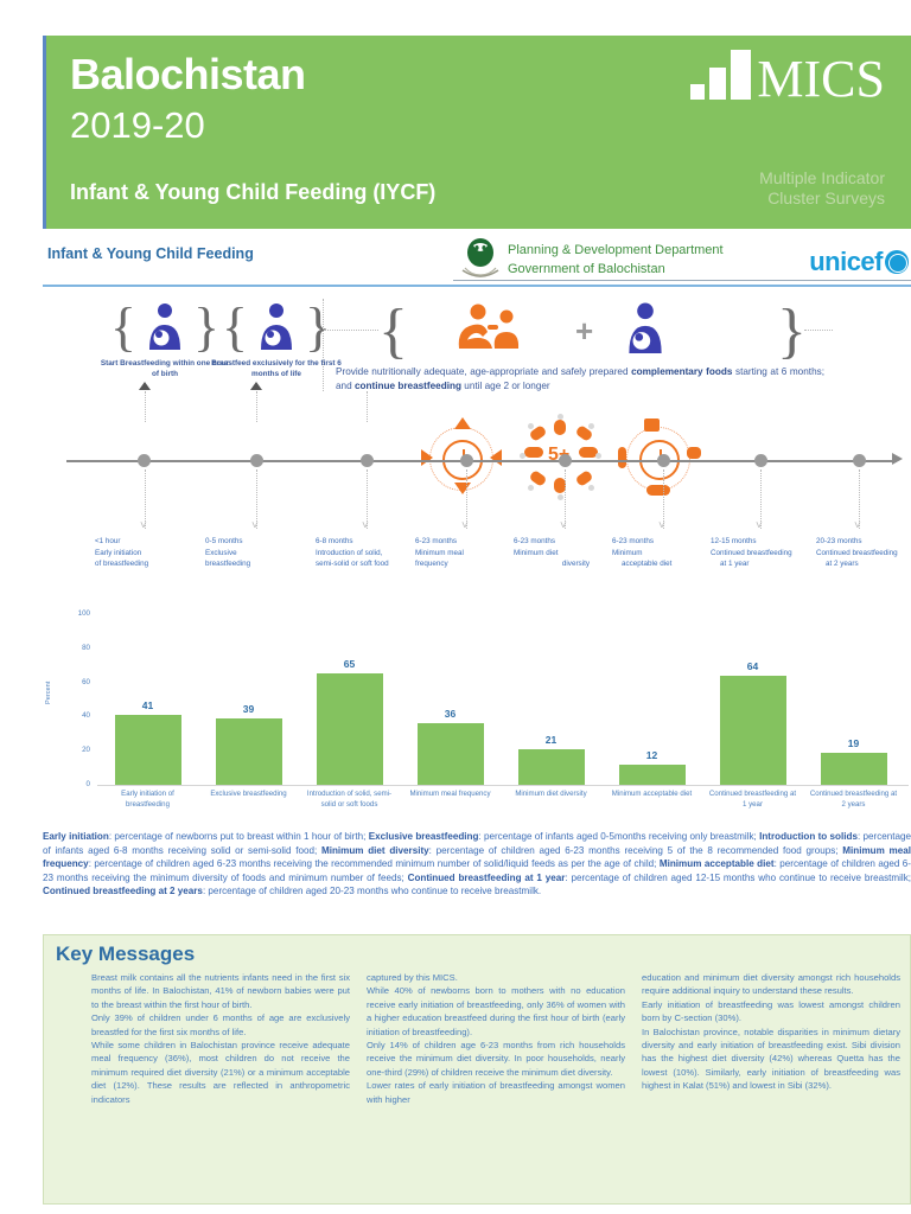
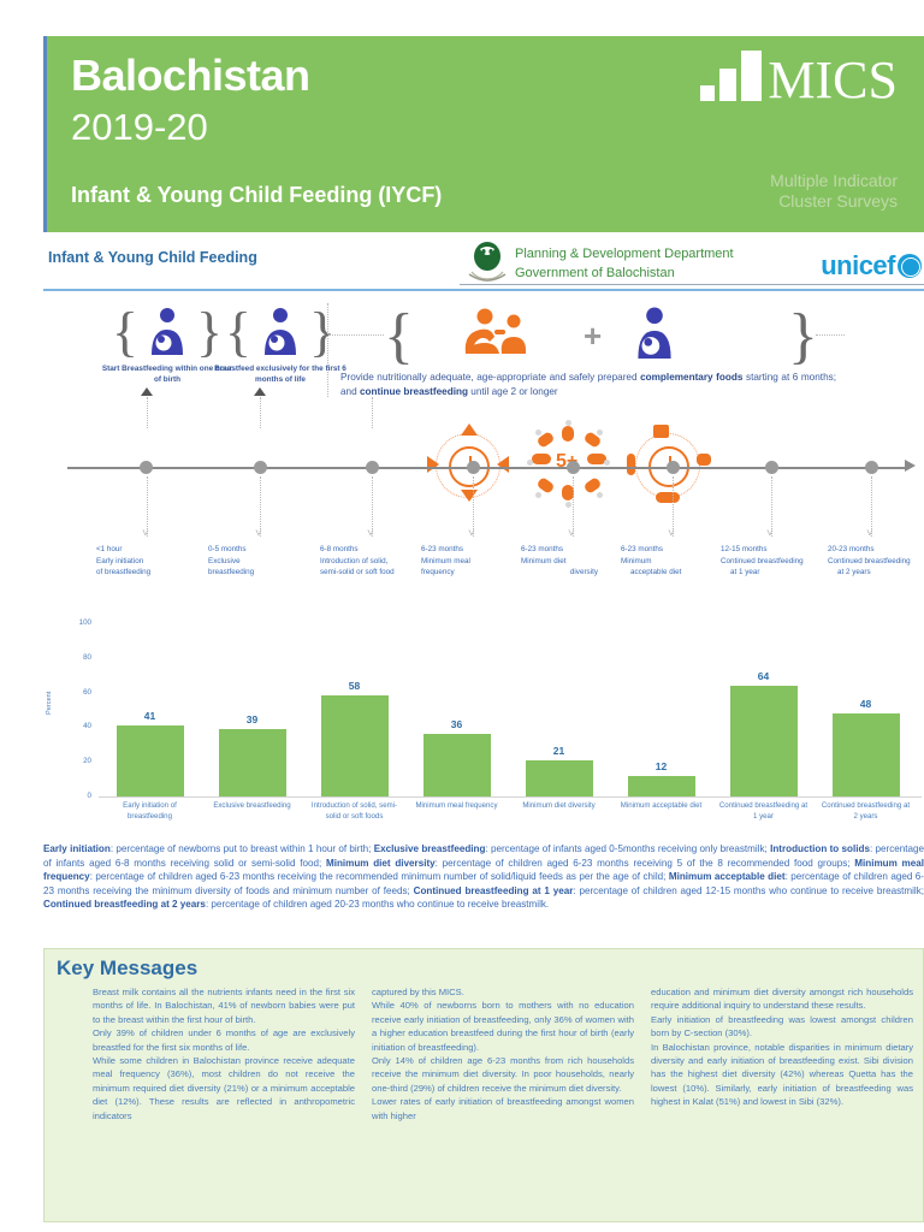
Introduction of solid, semi-solid or soft foods: 65 -> 58
Continued breastfeeding at 2 years: 19 -> 48
